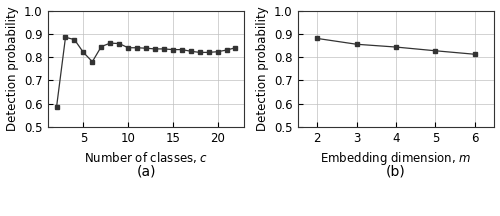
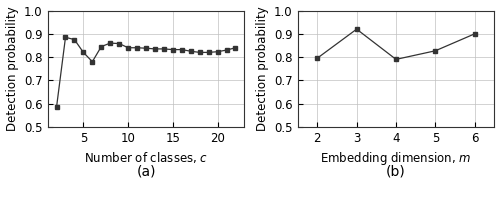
2: 0.880 -> 0.795
3: 0.855 -> 0.920
4: 0.843 -> 0.790
6: 0.812 -> 0.900
